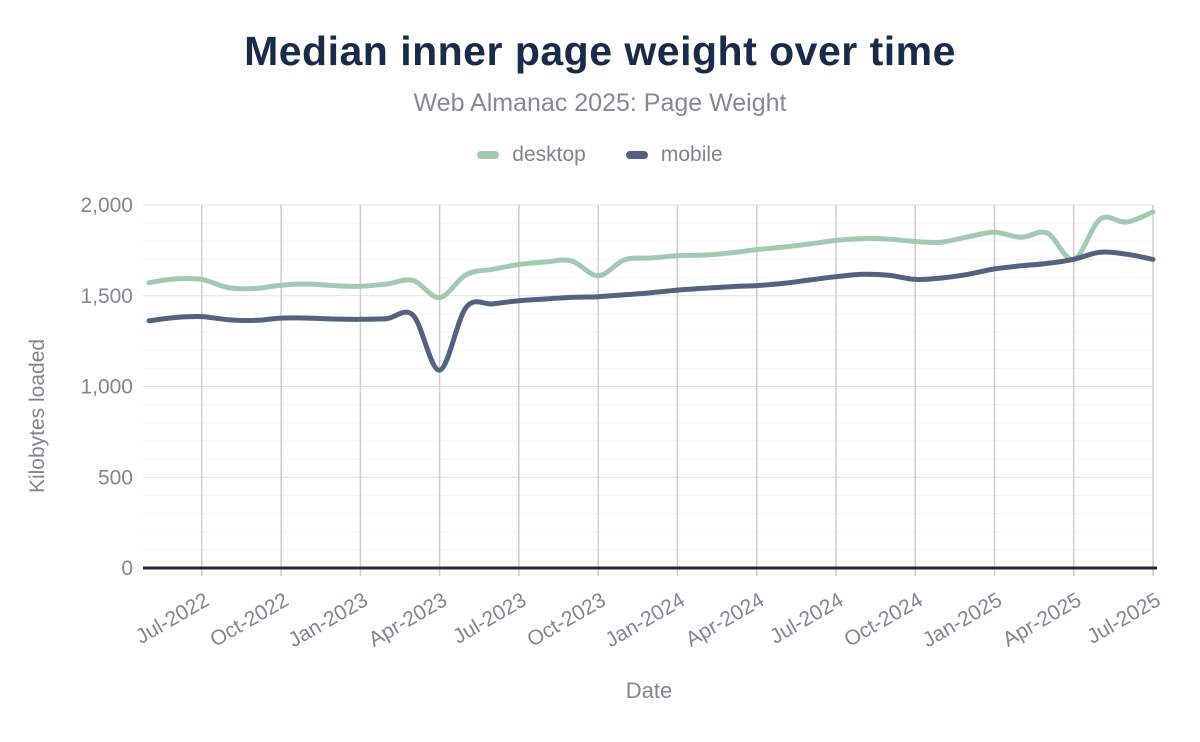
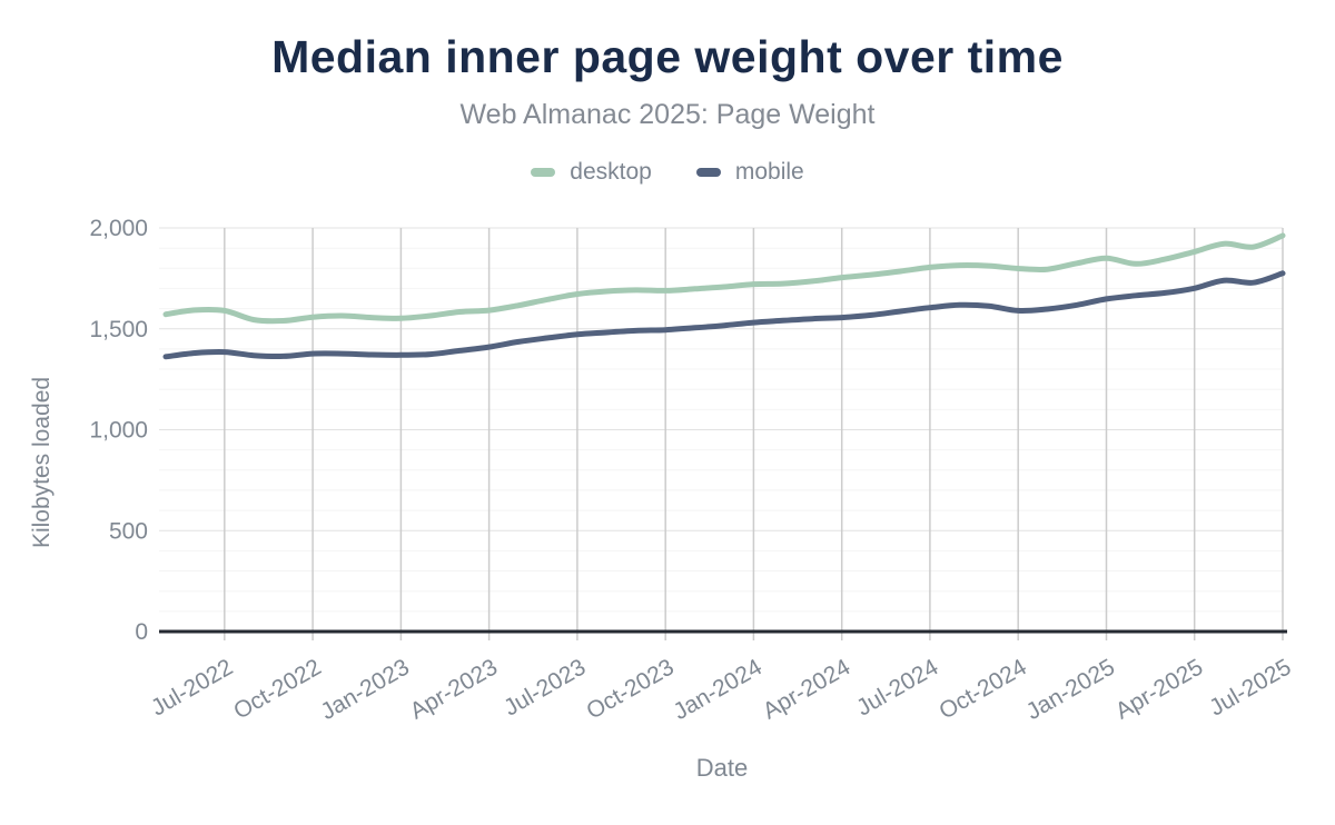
desktop/Apr-2023: 1490 -> 1590
mobile/Apr-2023: 1090 -> 1410
desktop/Oct-2023: 1610 -> 1690
desktop/Apr-2025: 1700 -> 1880
mobile/Jul-2025: 1700 -> 1780
